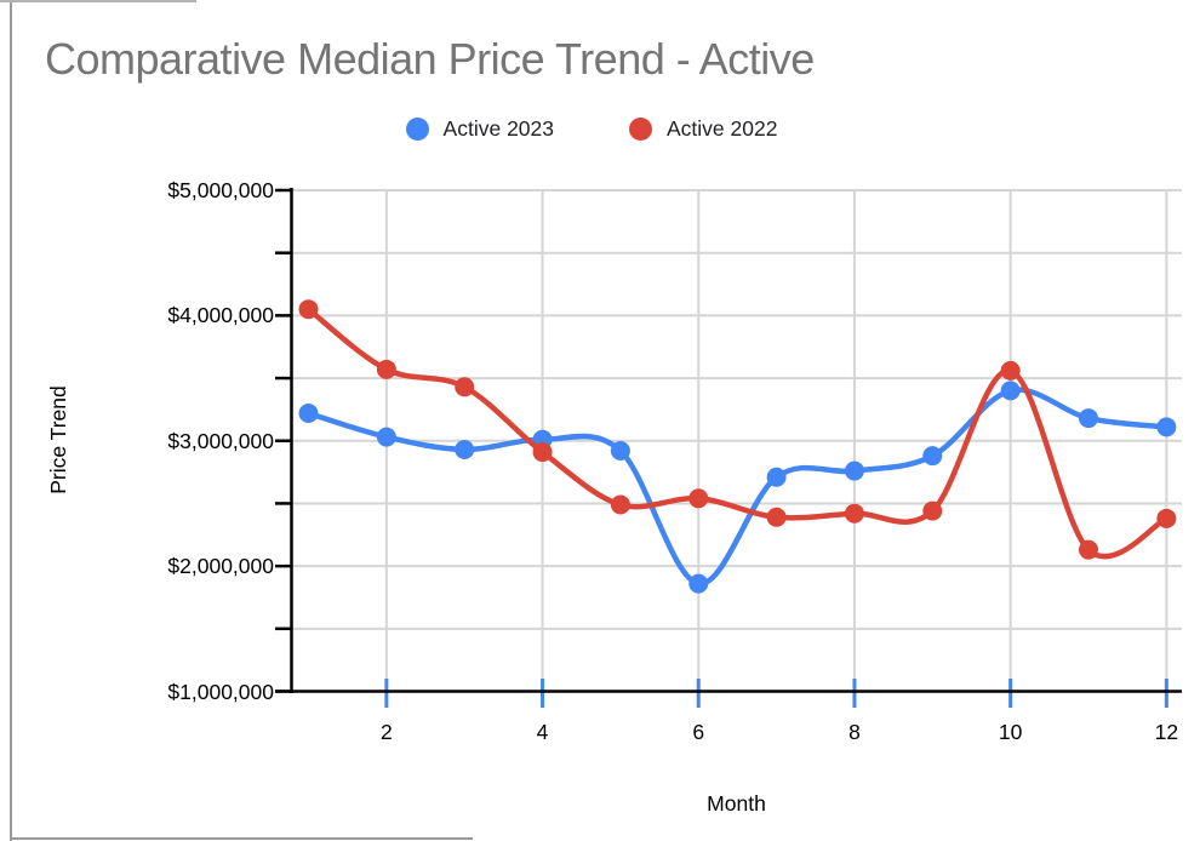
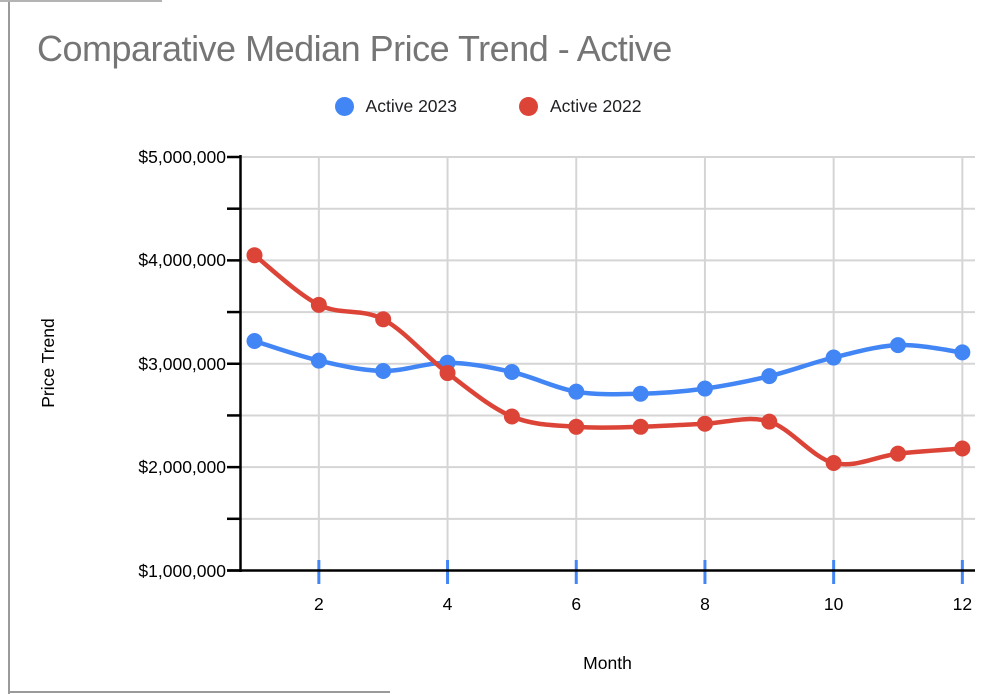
Active 2023/6: $1860000 -> $2730000
Active 2022/6: $2540000 -> $2390000
Active 2023/10: $3400000 -> $3060000
Active 2022/10: $3560000 -> $2040000
Active 2022/12: $2380000 -> $2180000
